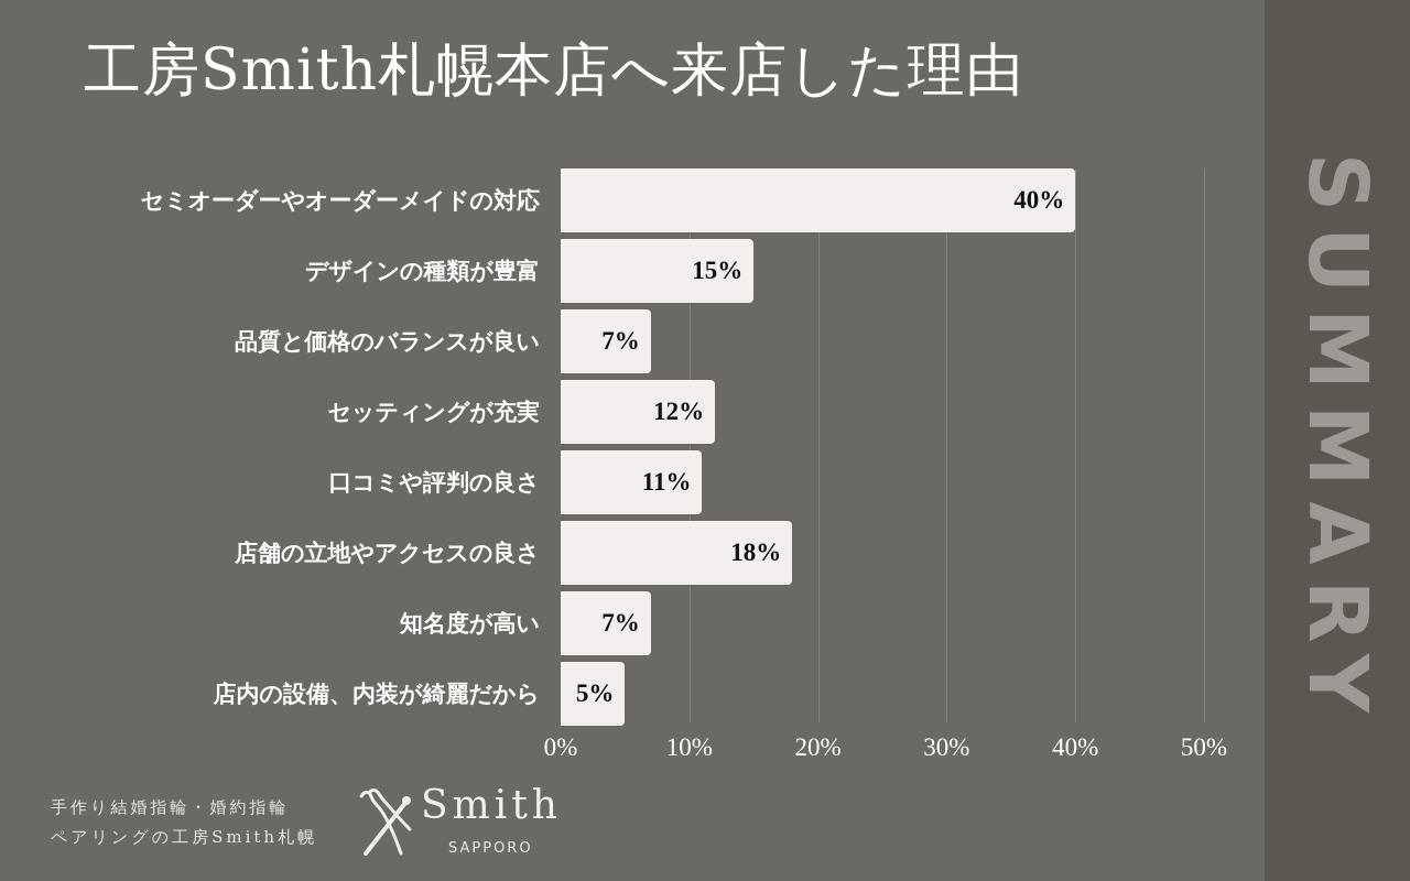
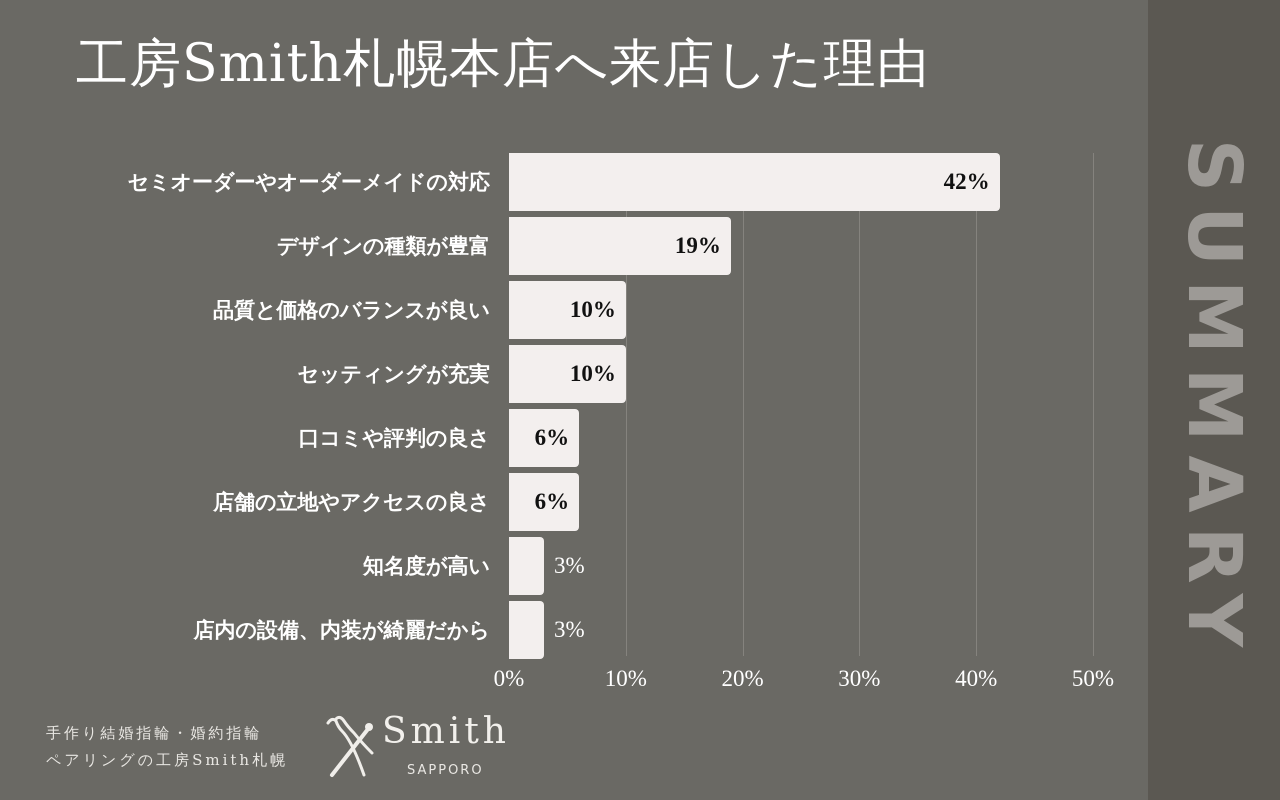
セミオーダーやオーダーメイドの対応: 40% -> 42%
デザインの種類が豊富: 15% -> 19%
品質と価格のバランスが良い: 7% -> 10%
セッティングが充実: 12% -> 10%
口コミや評判の良さ: 11% -> 6%
店舗の立地やアクセスの良さ: 18% -> 6%
知名度が高い: 7% -> 3%
店内の設備、内装が綺麗だから: 5% -> 3%
